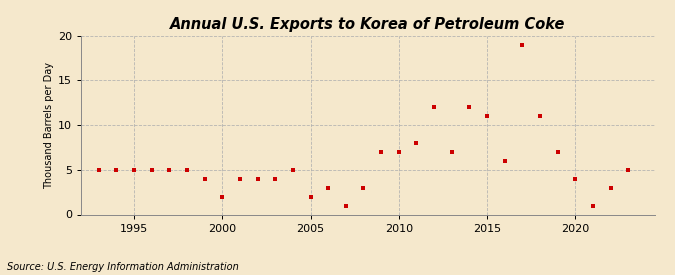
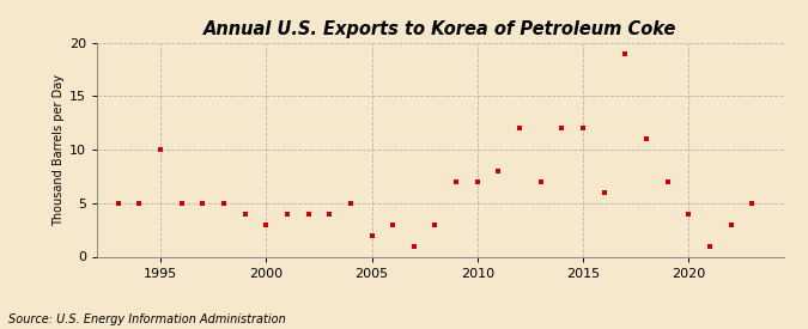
1995: 5 -> 10
2000: 2 -> 3
2015: 11 -> 12
